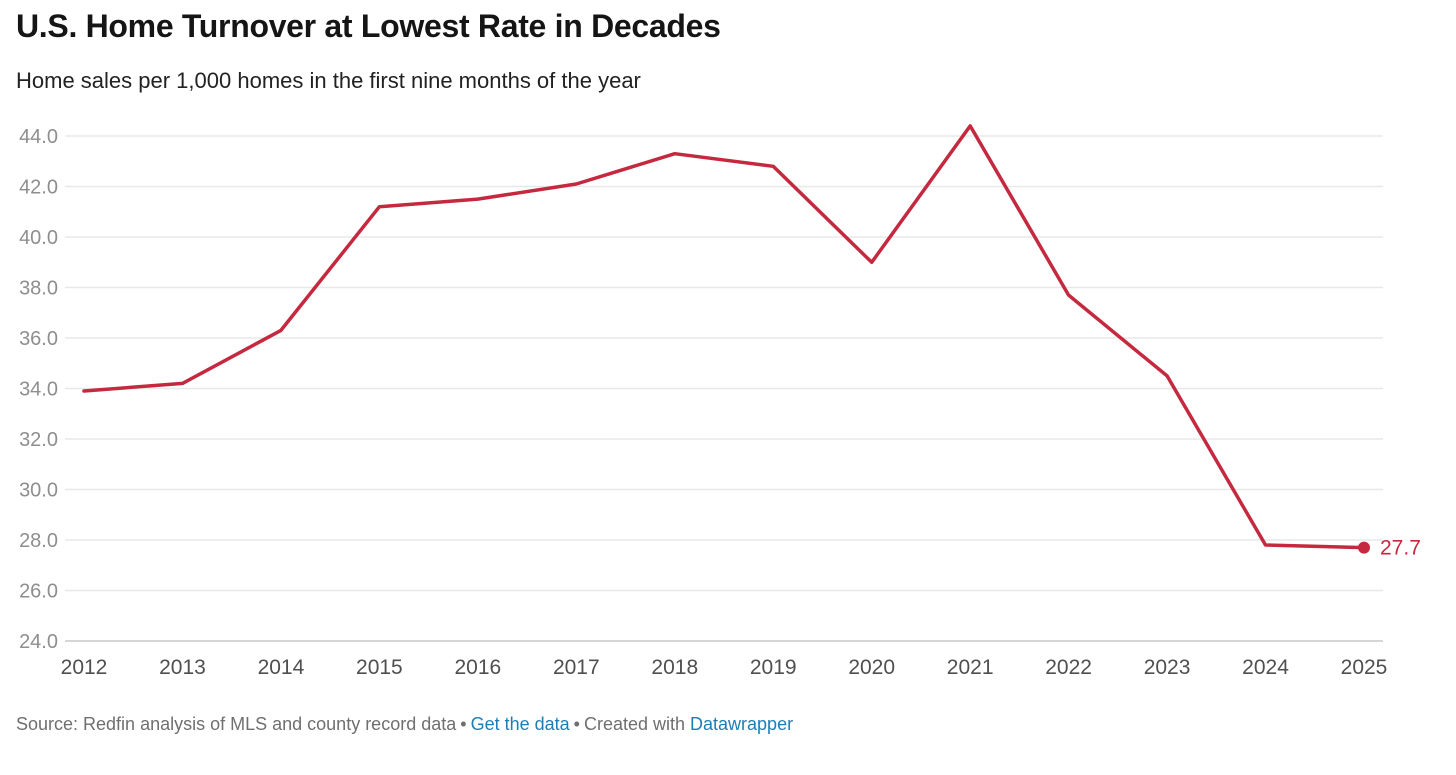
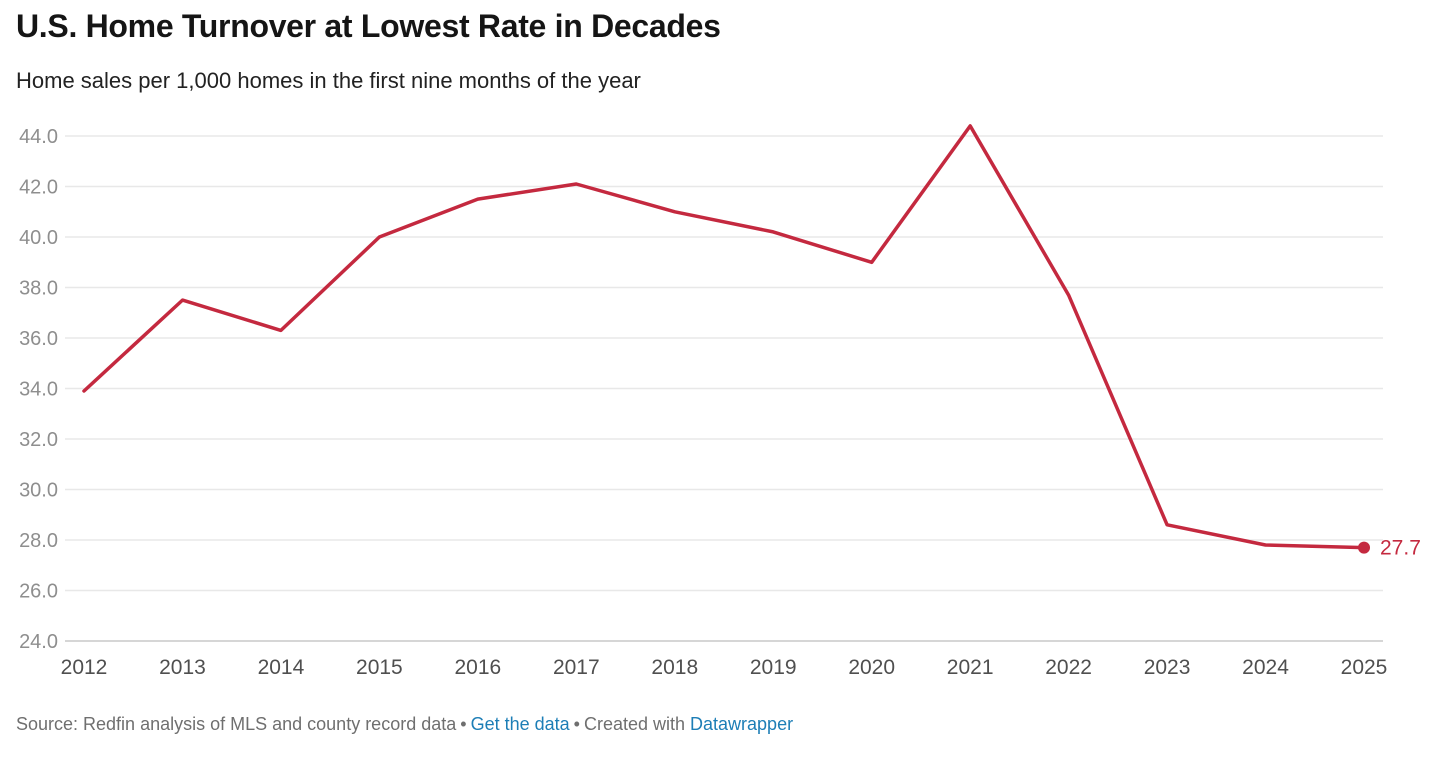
2013: 34.2 -> 37.5
2015: 41.2 -> 40.0
2018: 43.3 -> 41.0
2019: 42.8 -> 40.2
2023: 34.5 -> 28.6
